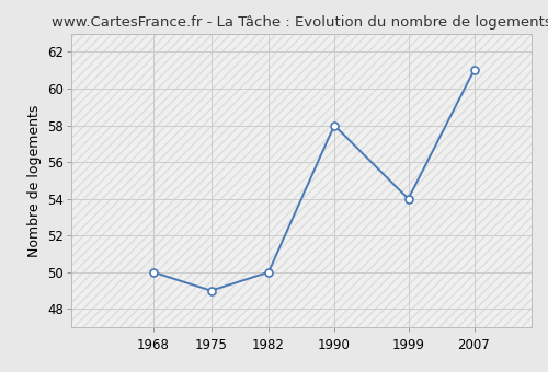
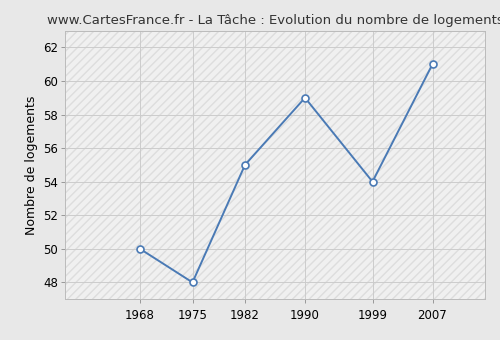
1975: 49 -> 48
1982: 50 -> 55
1990: 58 -> 59
